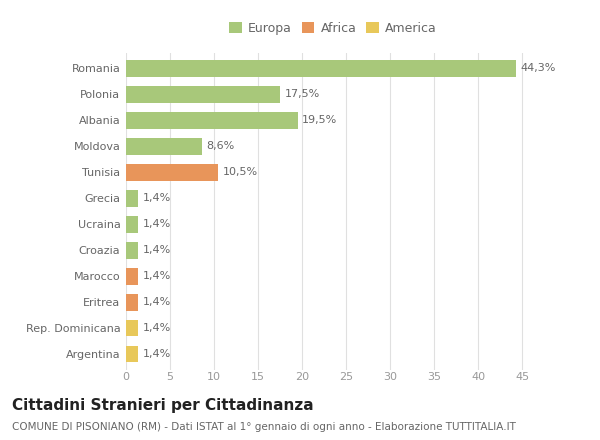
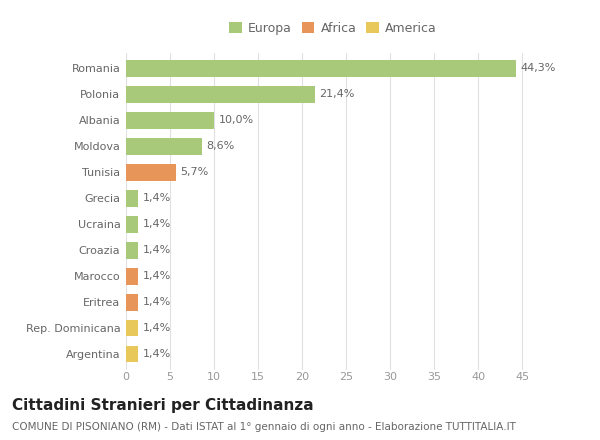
Polonia: 17,5% -> 21,4%
Albania: 19,5% -> 10,0%
Tunisia: 10,5% -> 5,7%
